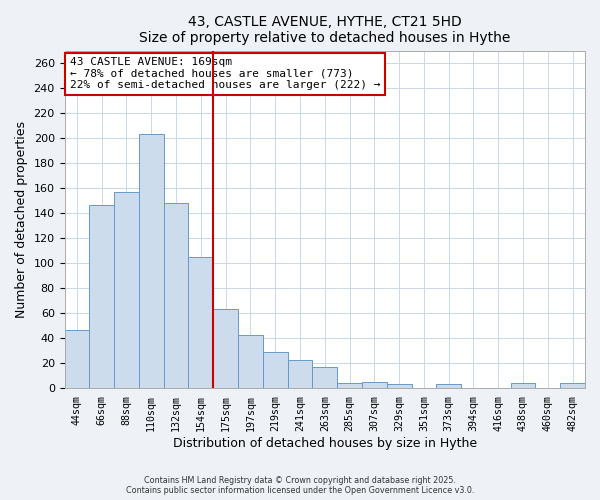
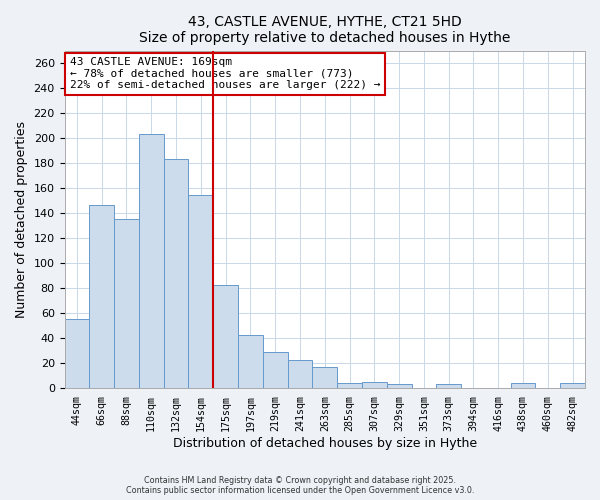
44sqm: 46 -> 55
88sqm: 157 -> 135
132sqm: 148 -> 183
154sqm: 105 -> 154
175sqm: 63 -> 82
